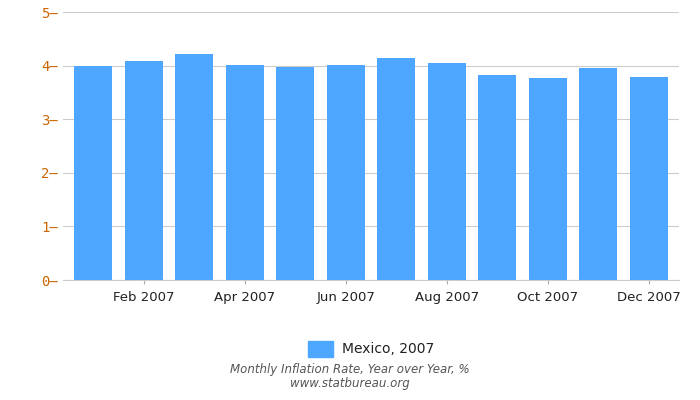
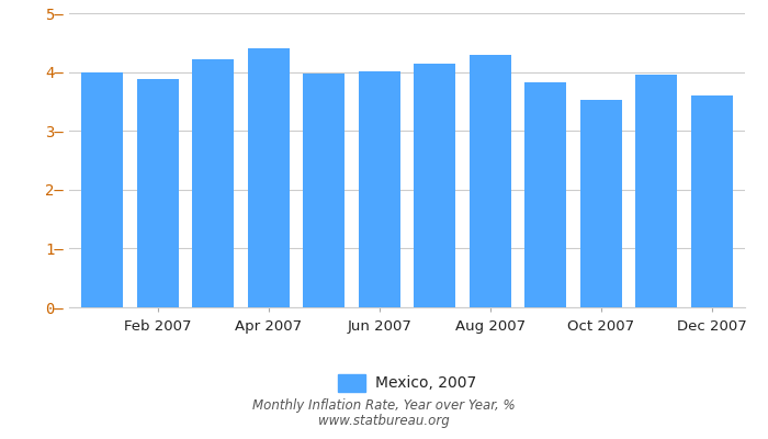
Feb 2007: 4.09‒ -> 3.88‒
Apr 2007: 4.01‒ -> 4.40‒
Aug 2007: 4.05‒ -> 4.30‒
Oct 2007: 3.76‒ -> 3.52‒
Dec 2007: 3.79‒ -> 3.60‒
